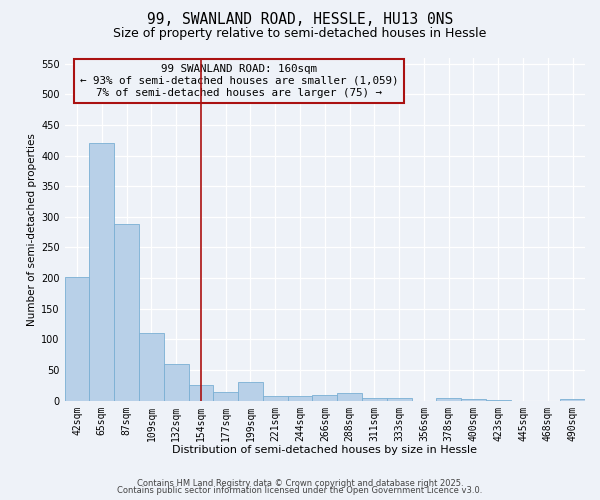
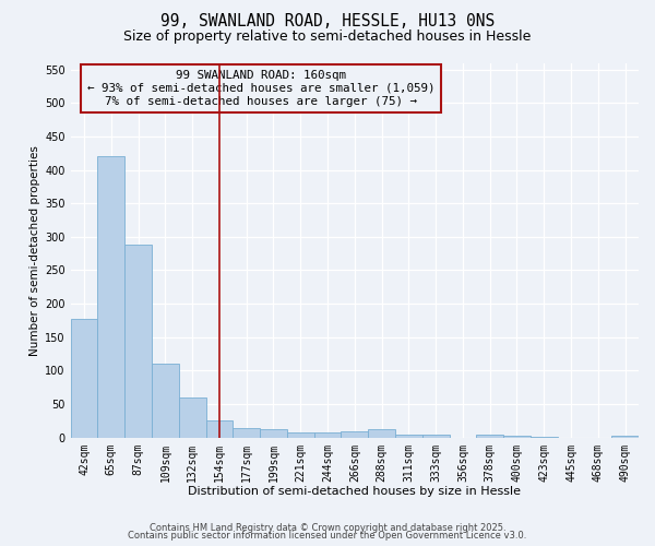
42sqm: 202 -> 178
199sqm: 30 -> 12
